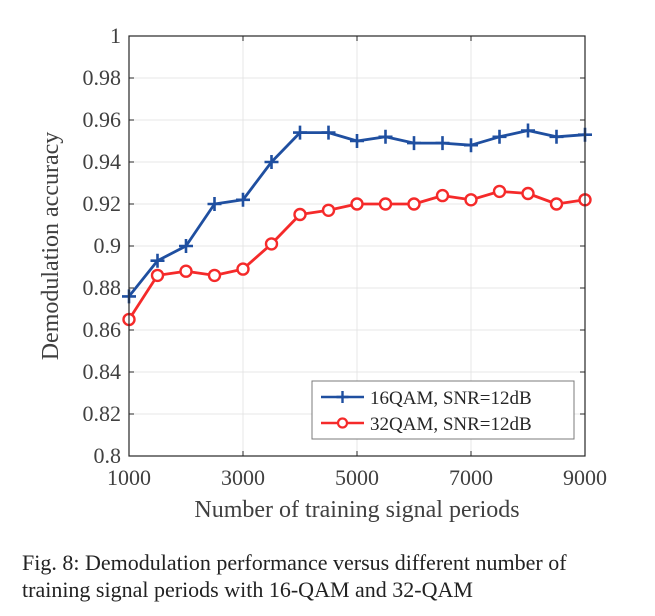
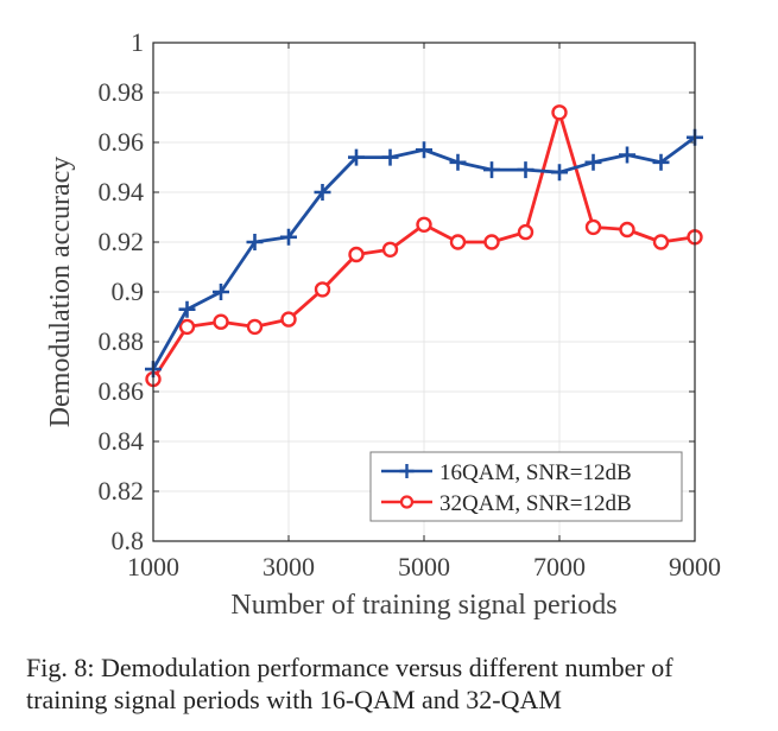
16QAM, SNR=12dB/1000: 0.876 -> 0.869
16QAM, SNR=12dB/5000: 0.950 -> 0.957
32QAM, SNR=12dB/5000: 0.920 -> 0.927
32QAM, SNR=12dB/7000: 0.922 -> 0.972
16QAM, SNR=12dB/9000: 0.953 -> 0.962
